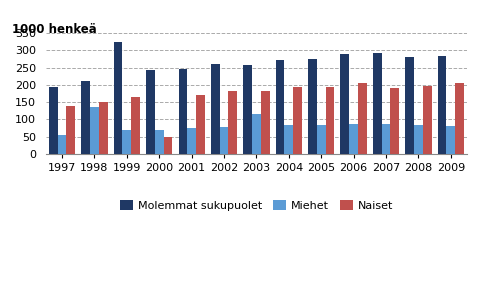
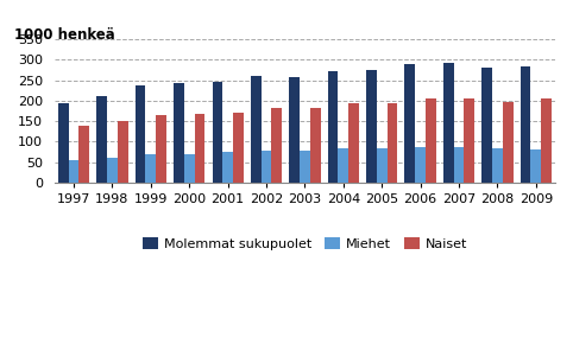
Miehet/1998: 135 -> 62
Molemmat sukupuolet/1999: 325 -> 236
Naiset/2000: 50 -> 168
Miehet/2003: 115 -> 79
Naiset/2007: 190 -> 206
